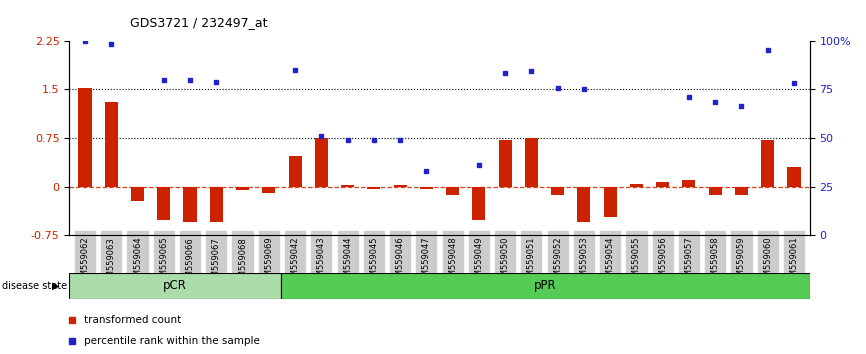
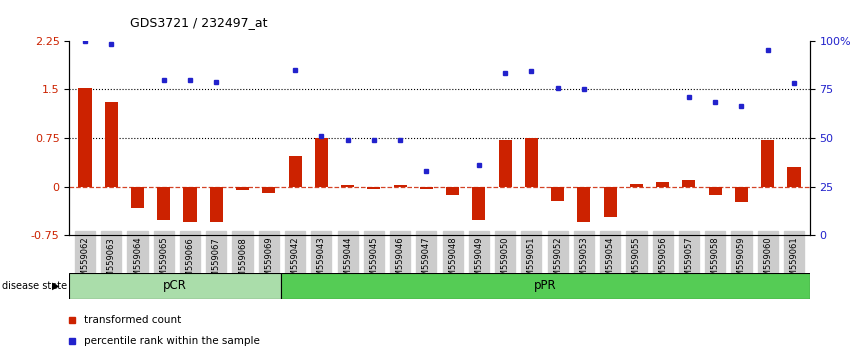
GSM559064: -0.22 -> -0.32
GSM559052: -0.12 -> -0.22
GSM559059: -0.12 -> -0.24
